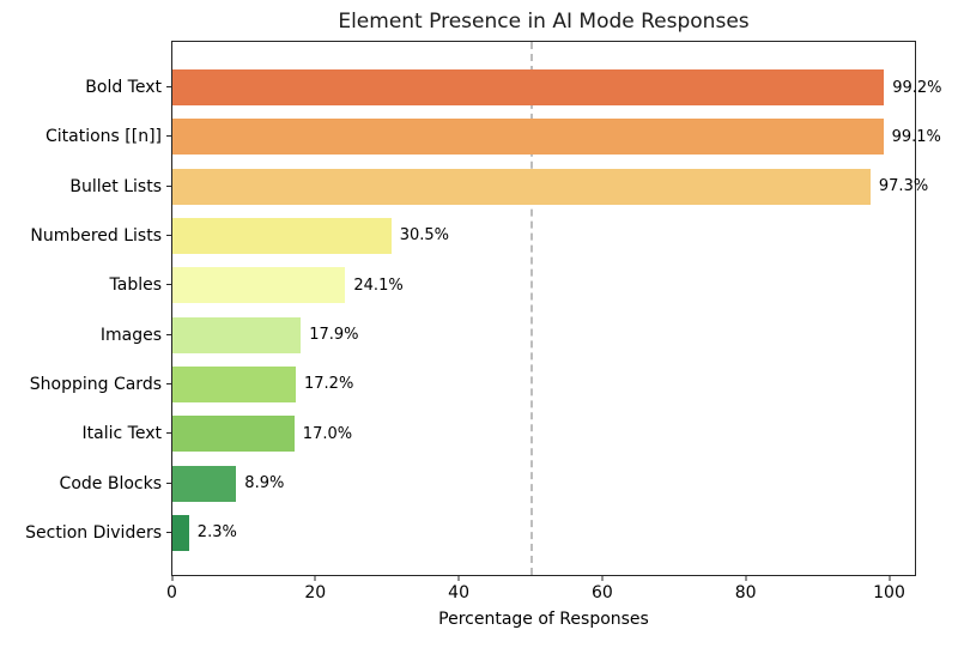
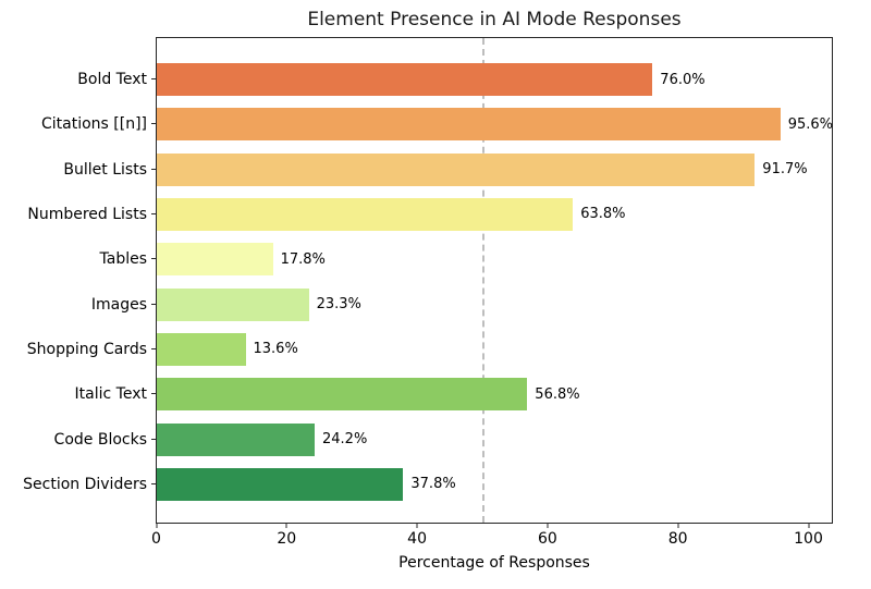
Bold Text: 99.2% -> 76.0%
Citations [[n]]: 99.1% -> 95.6%
Bullet Lists: 97.3% -> 91.7%
Numbered Lists: 30.5% -> 63.8%
Tables: 24.1% -> 17.8%
Images: 17.9% -> 23.3%
Shopping Cards: 17.2% -> 13.6%
Italic Text: 17.0% -> 56.8%
Code Blocks: 8.9% -> 24.2%
Section Dividers: 2.3% -> 37.8%
